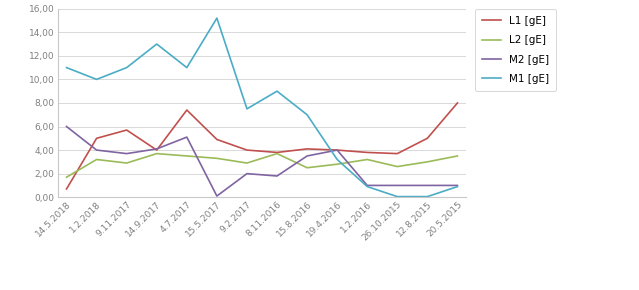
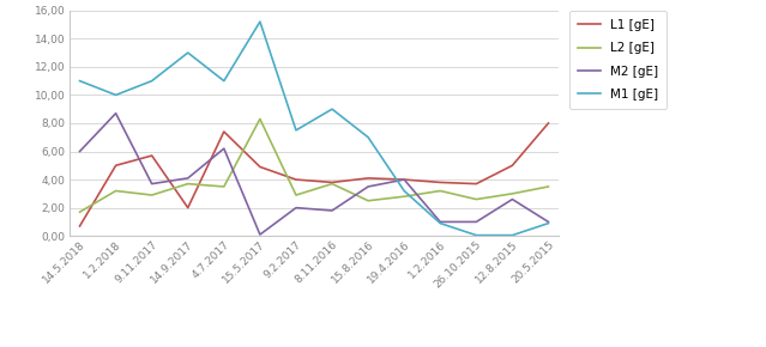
M2 [gE]/1.2.2018: 4,0 -> 8,7
L1 [gE]/14.9.2017: 4,0 -> 2,0
M2 [gE]/4.7.2017: 5,1 -> 6,2
L2 [gE]/15.5.2017: 3,3 -> 8,3
M2 [gE]/12.8.2015: 1,0 -> 2,6
